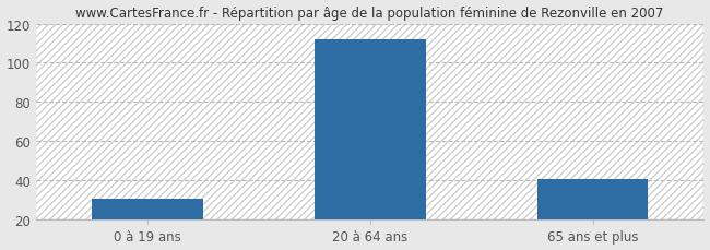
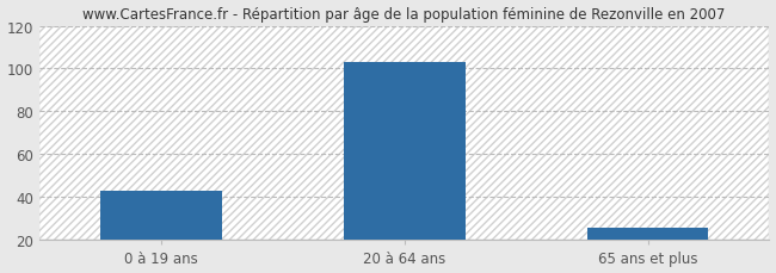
0 à 19 ans: 31 -> 43
20 à 64 ans: 112 -> 103
65 ans et plus: 41 -> 26
